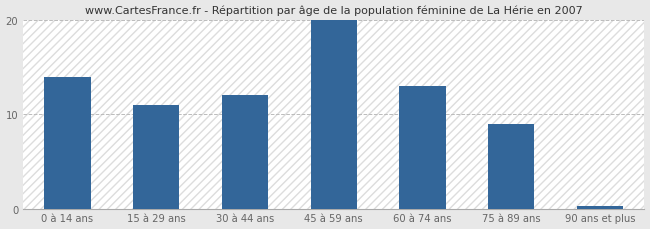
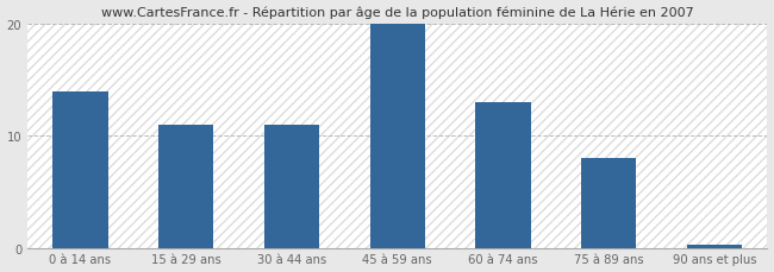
30 à 44 ans: 12.0 -> 11.0
75 à 89 ans: 9.0 -> 8.0
